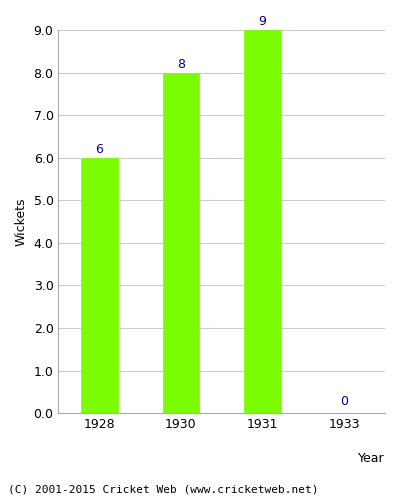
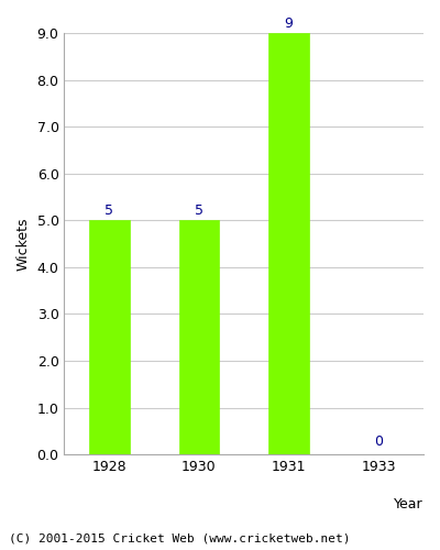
1928: 6 -> 5
1930: 8 -> 5
